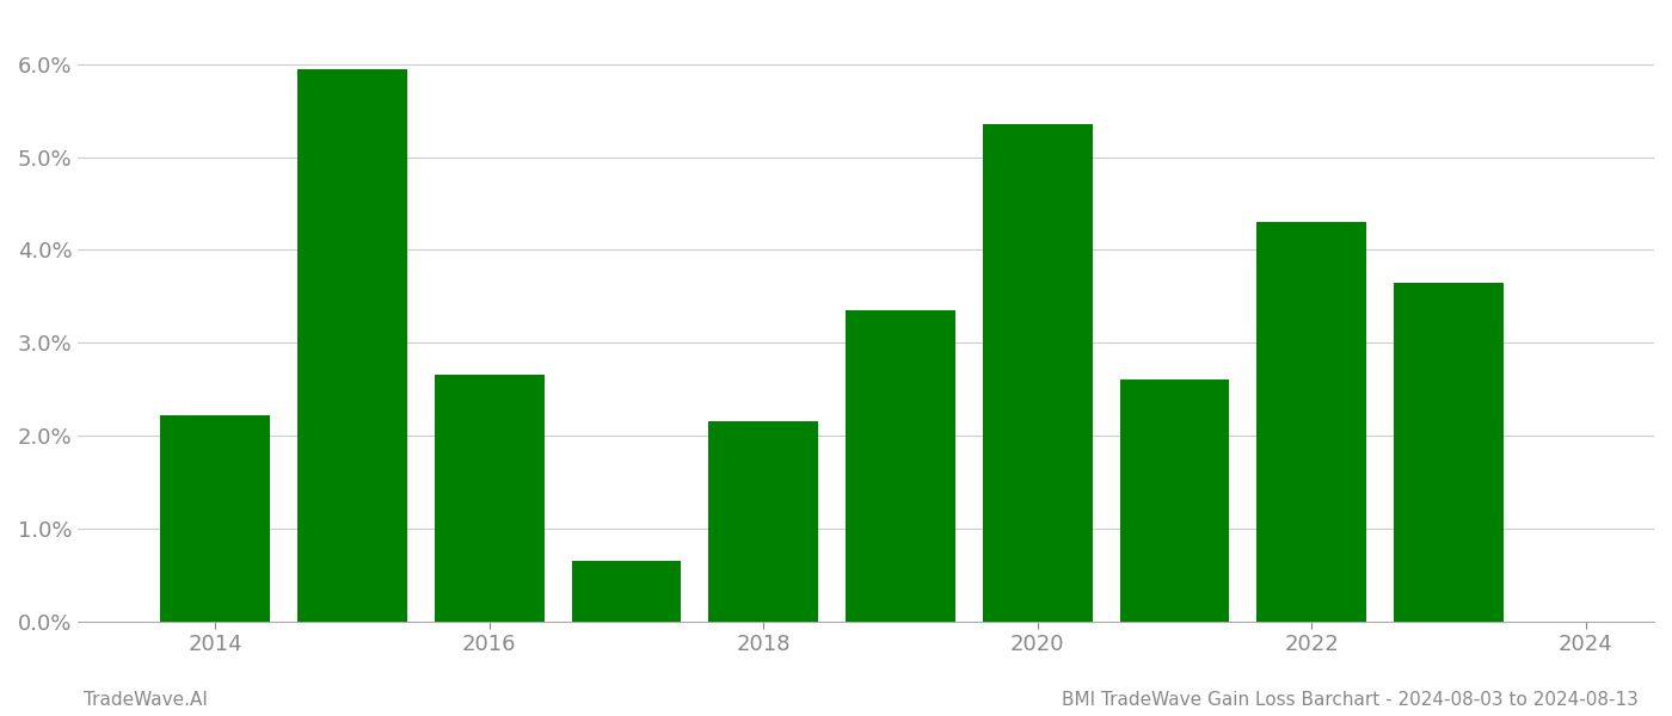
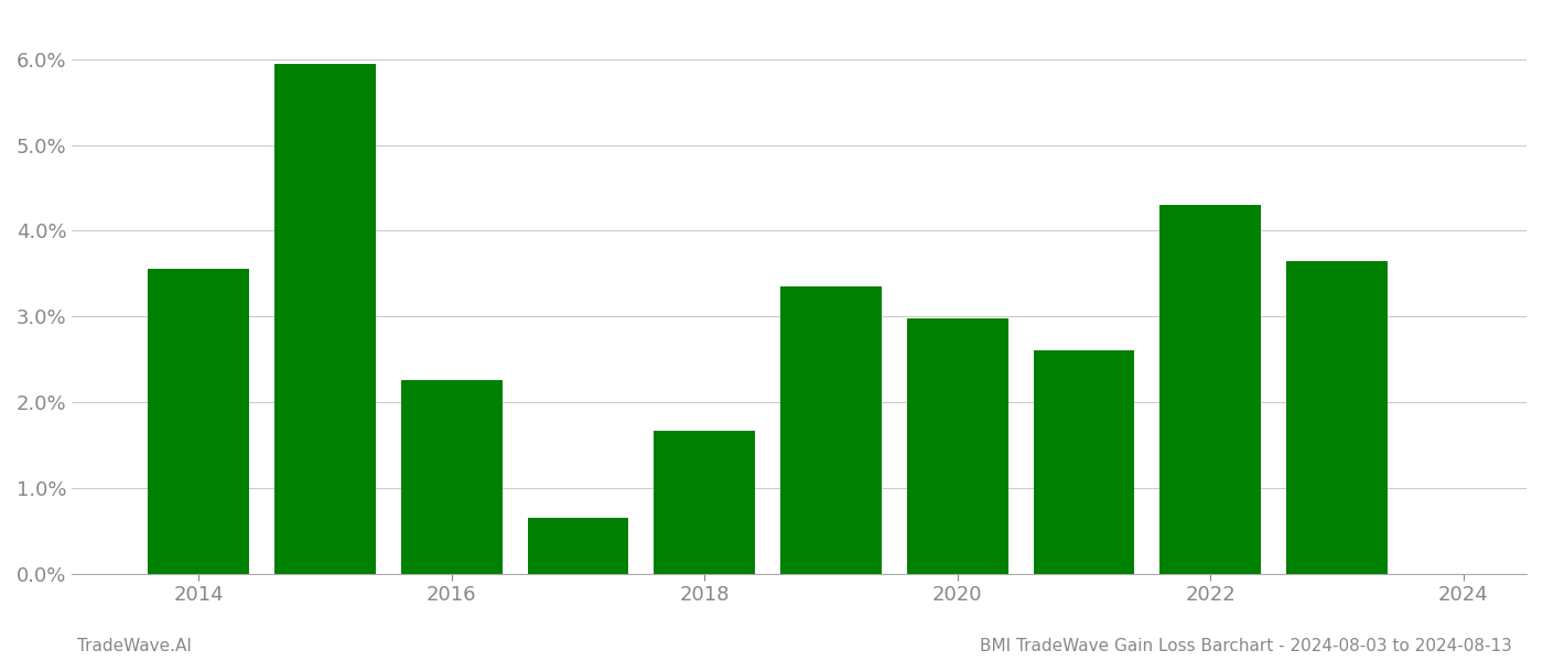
2014: 2.22% -> 3.56%
2016: 2.65% -> 2.26%
2018: 2.15% -> 1.66%
2020: 5.35% -> 2.98%
